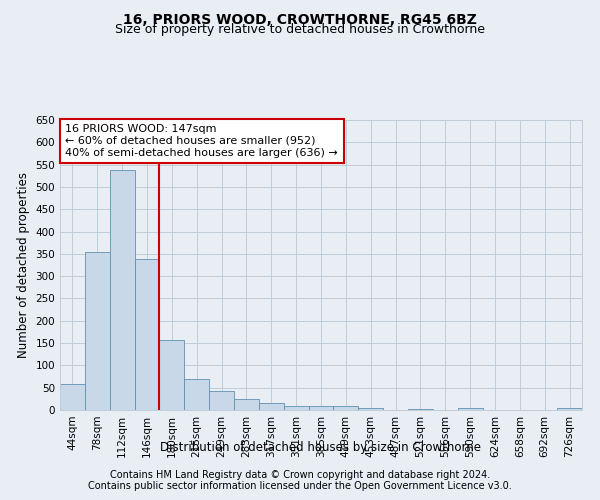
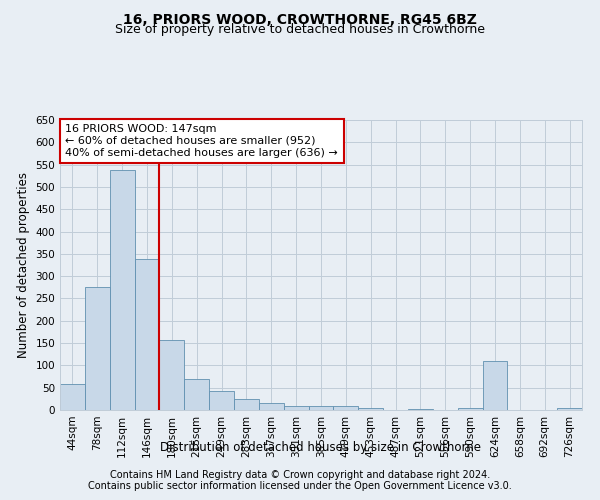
78sqm: 355 -> 275
624sqm: 1 -> 110
